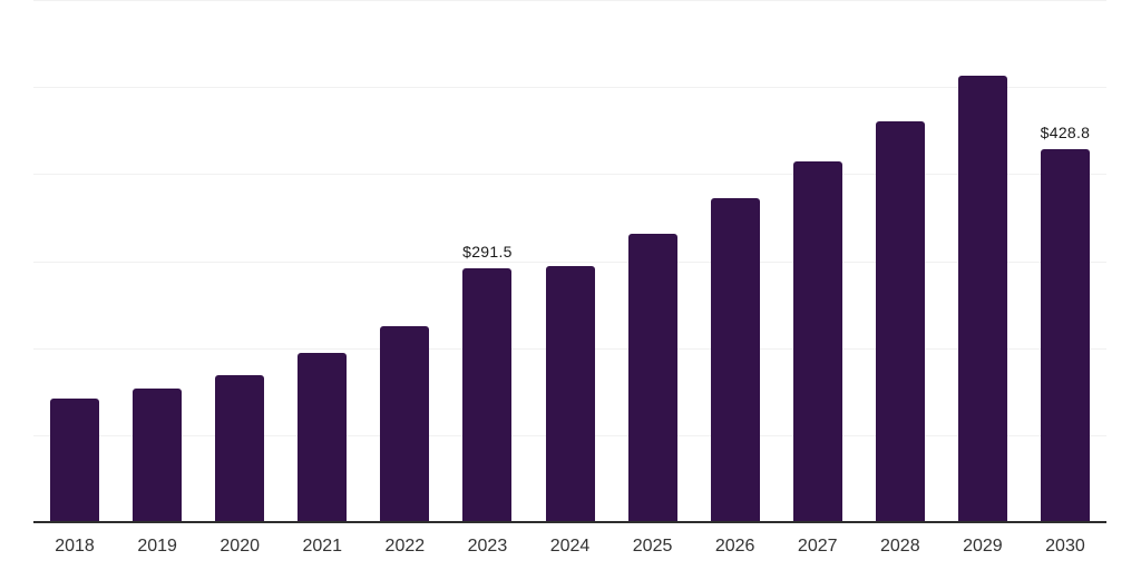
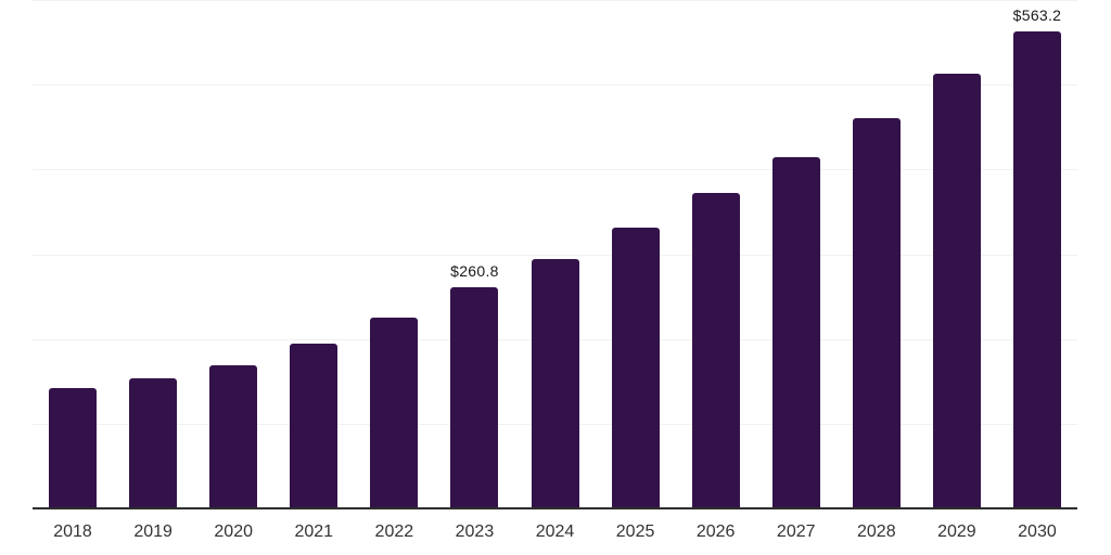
2023: $291.5 -> $260.8
2030: $428.8 -> $563.2
